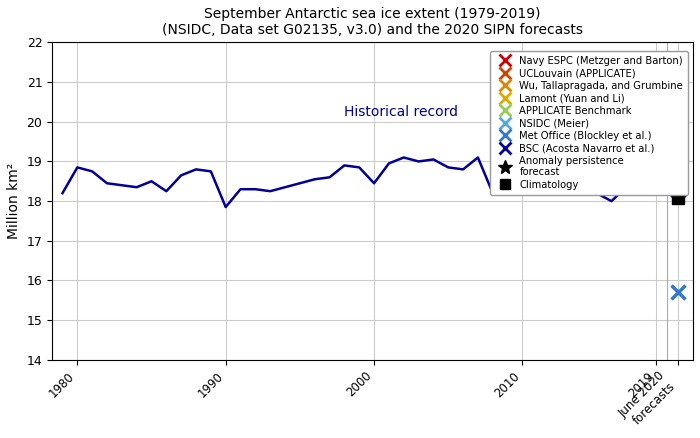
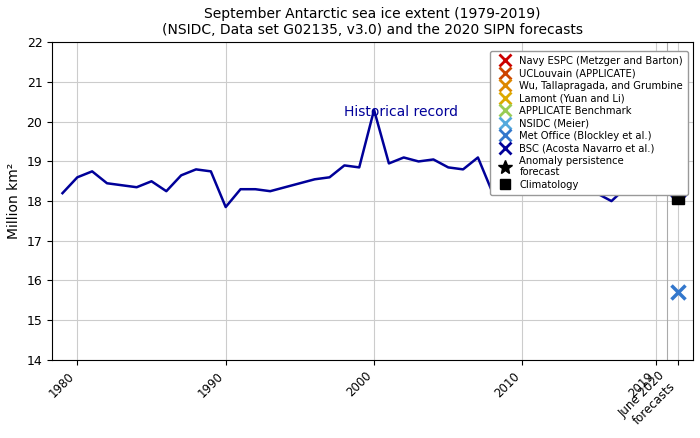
1980: 18.85 -> 18.60
2000: 18.45 -> 20.30
